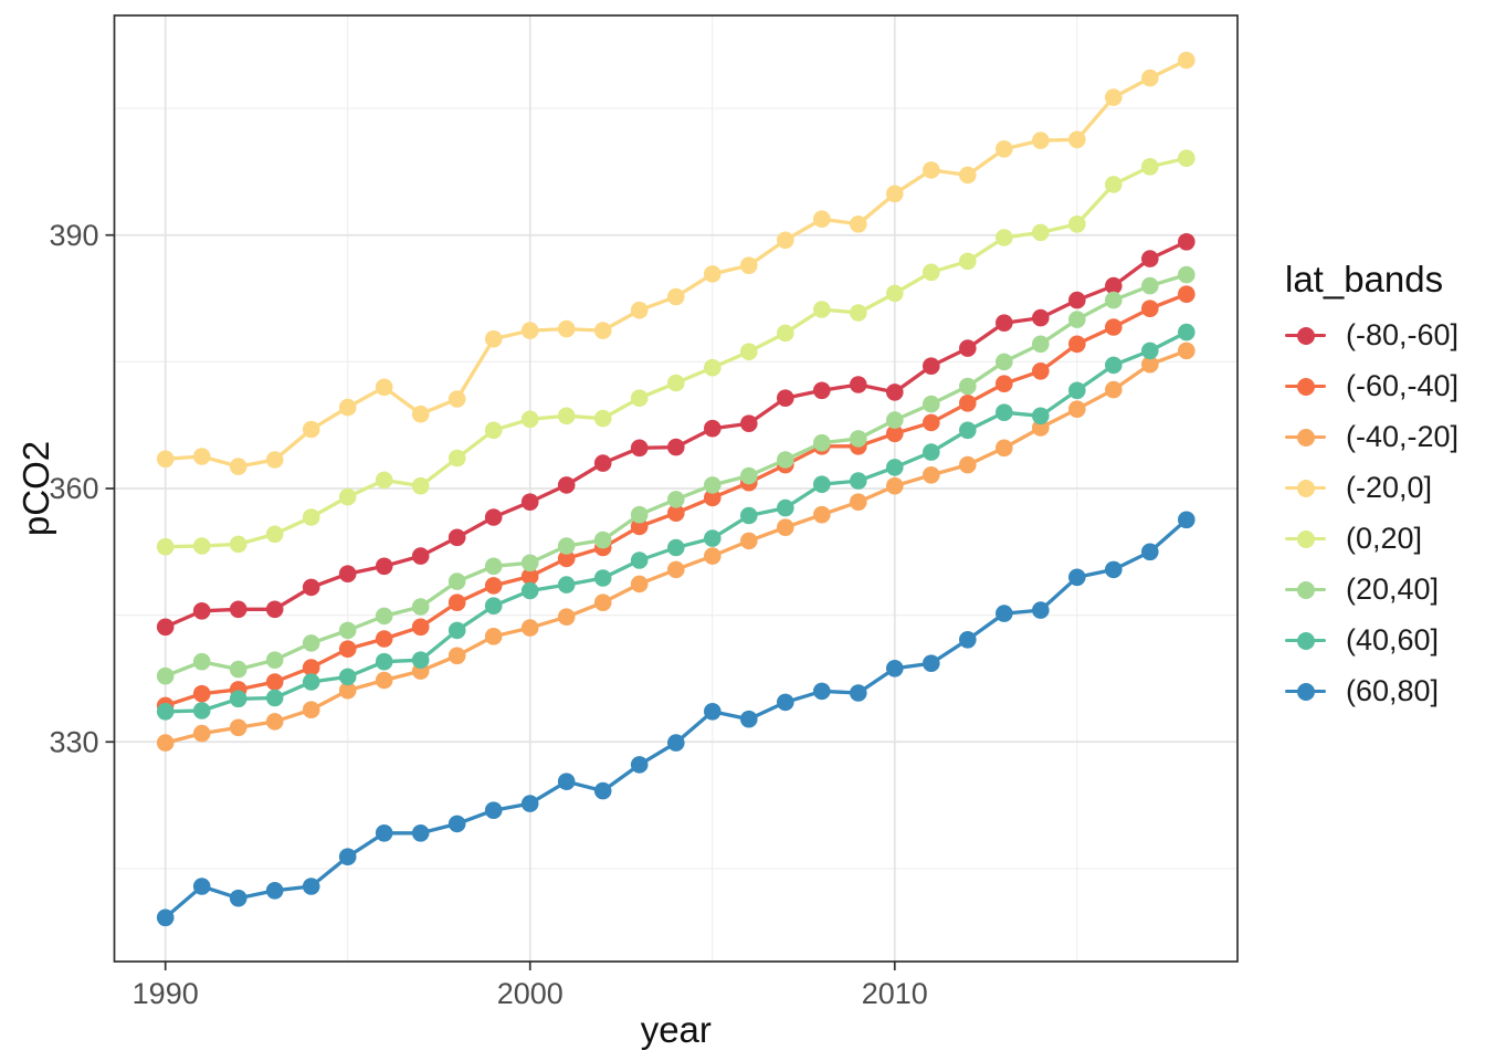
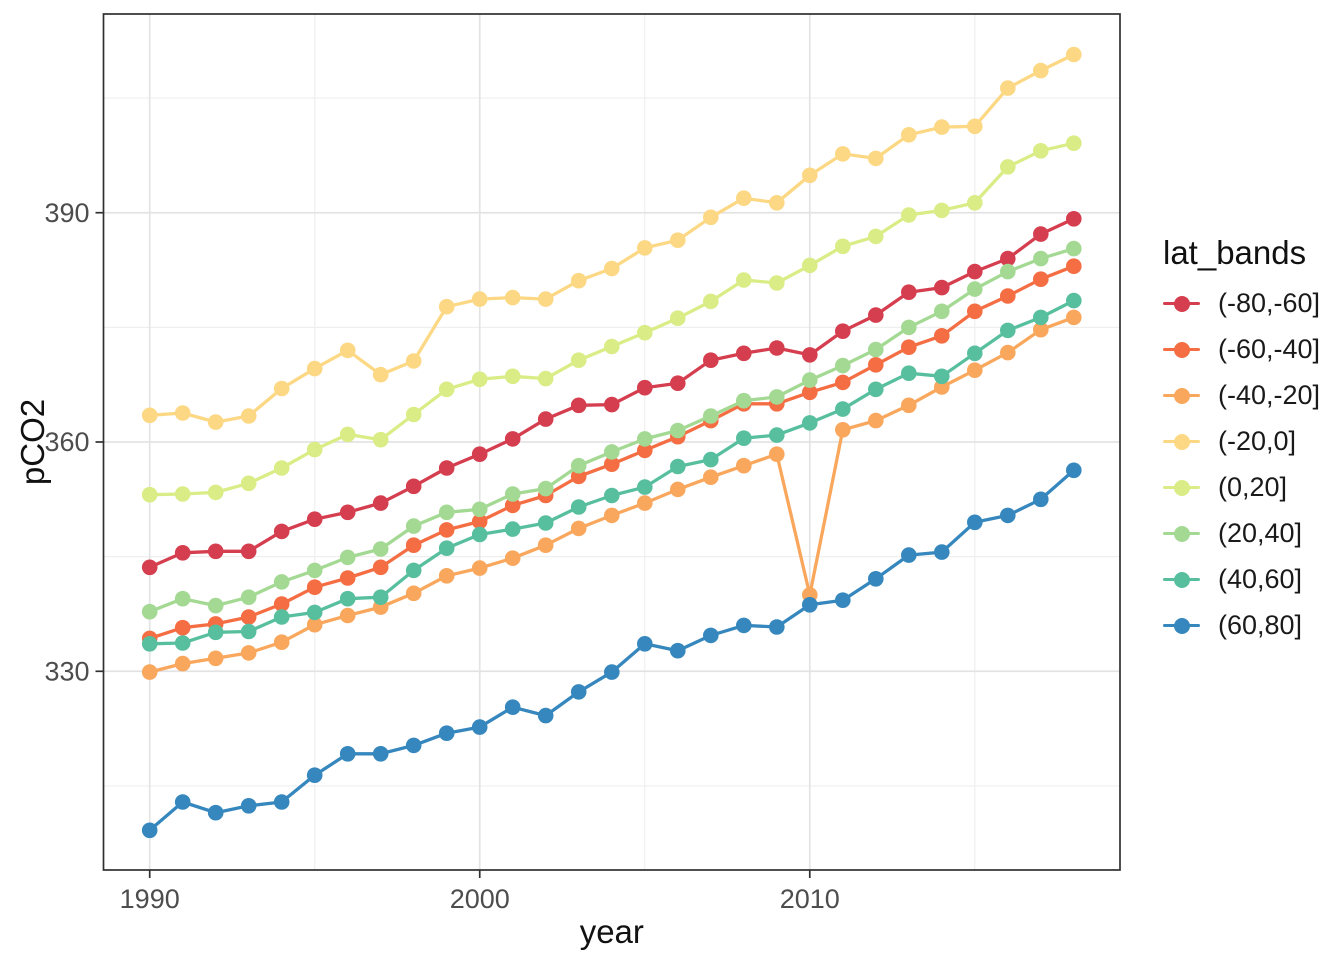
(-40,-20]/2010: 360 -> 340
